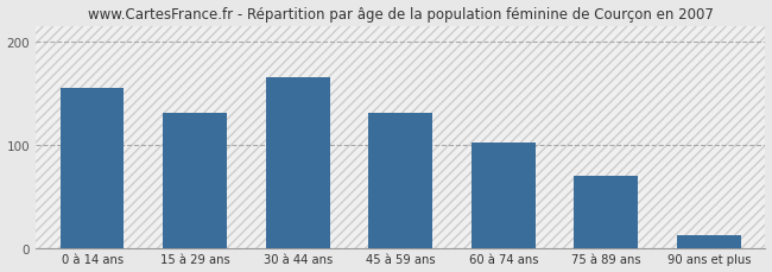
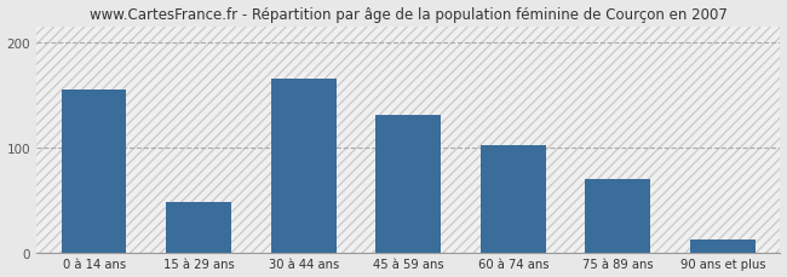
15 à 29 ans: 130 -> 48
